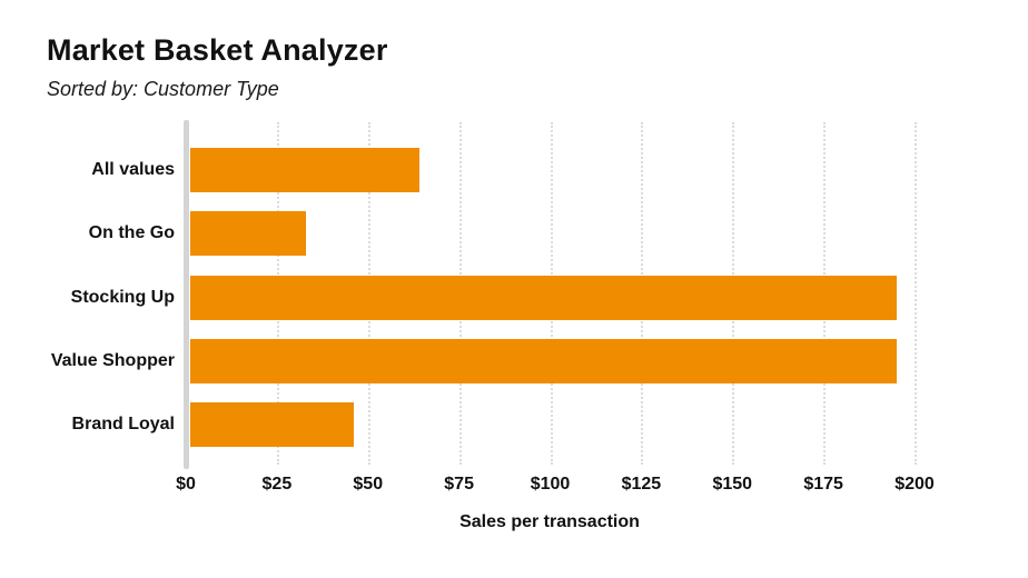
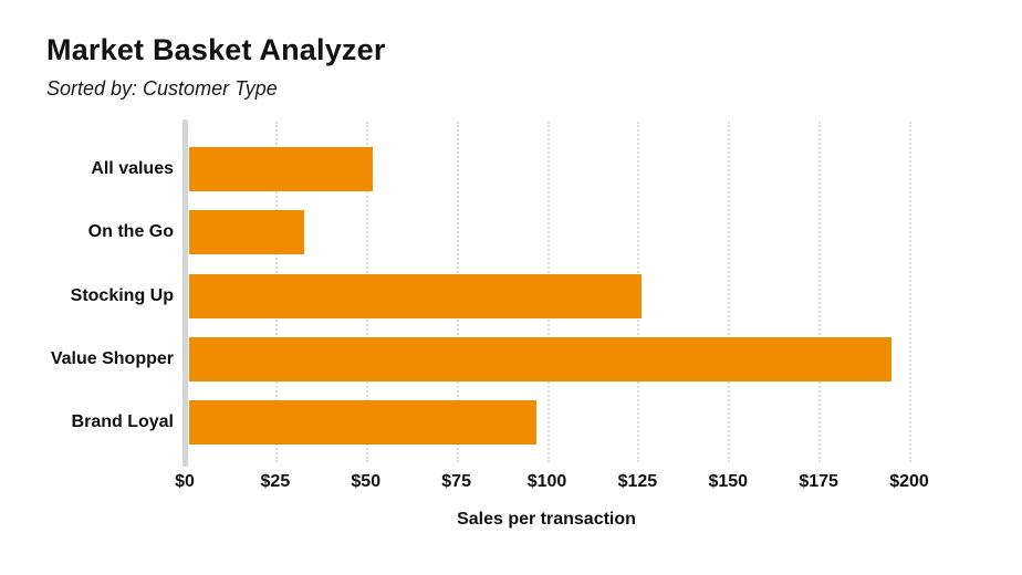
All values: $64 -> $52
Stocking Up: $195 -> $126
Brand Loyal: $46 -> $97
